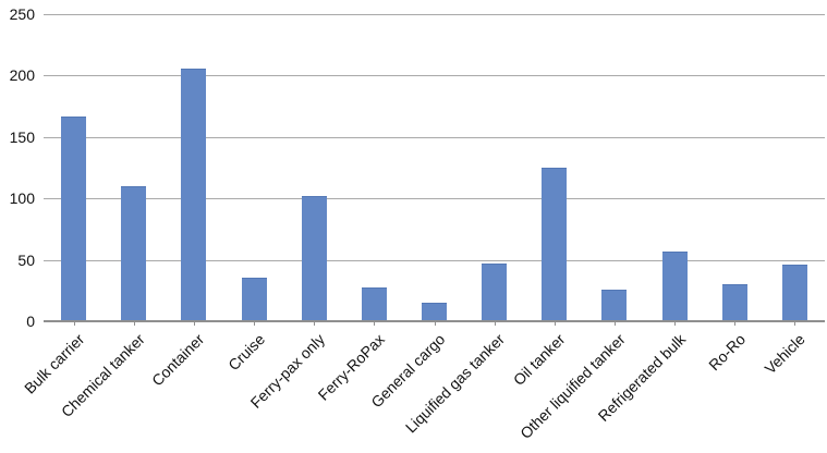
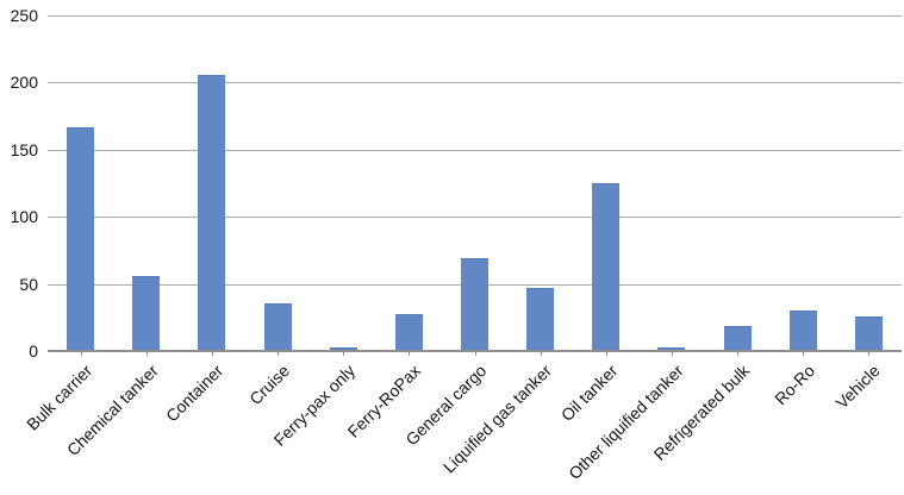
Chemical tanker: 109 -> 55
Ferry-pax only: 101 -> 1
General cargo: 14 -> 68
Other liquified tanker: 25 -> 1
Refrigerated bulk: 56 -> 18
Vehicle: 45 -> 25
